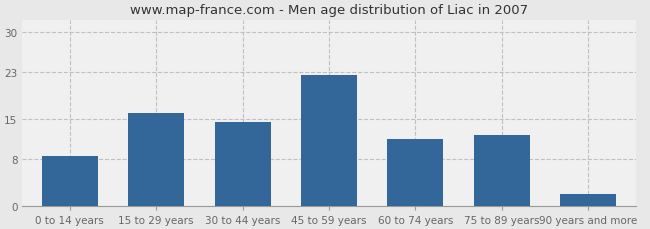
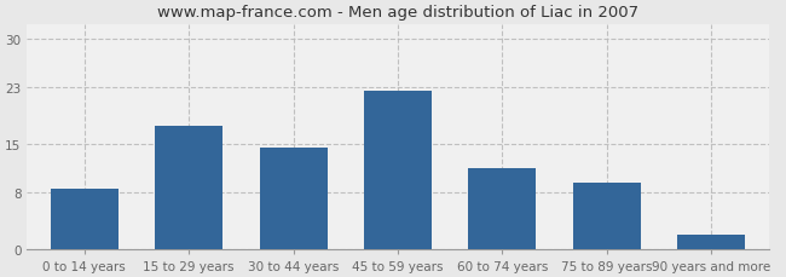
15 to 29 years: 16.0 -> 17.5
75 to 89 years: 12.2 -> 9.5
